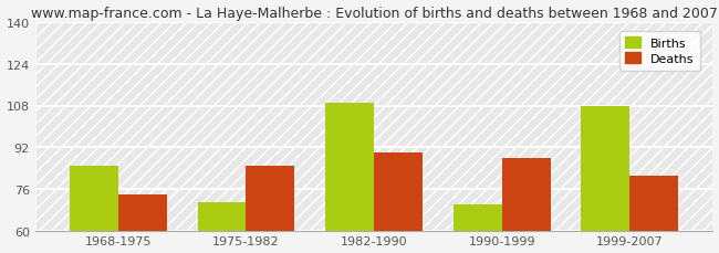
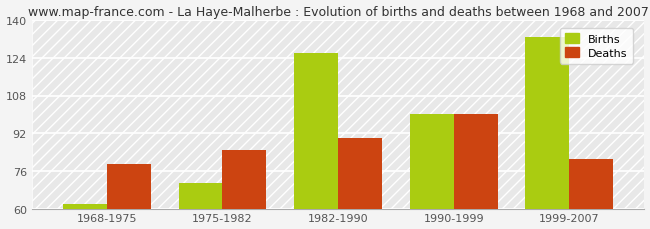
Births/1968-1975: 85 -> 62
Deaths/1968-1975: 74 -> 79
Births/1982-1990: 109 -> 126
Births/1990-1999: 70 -> 100
Deaths/1990-1999: 88 -> 100
Births/1999-2007: 108 -> 133
